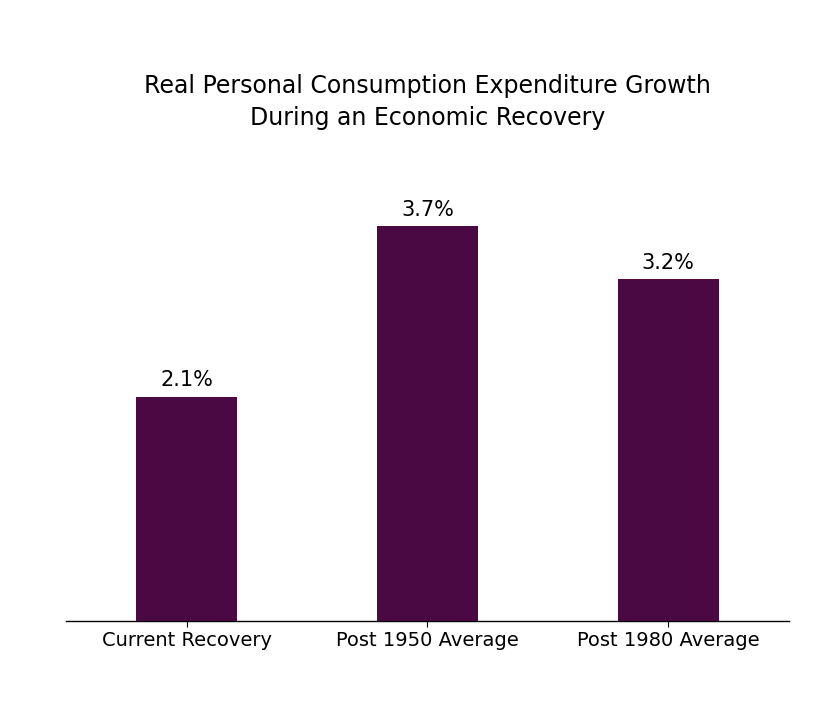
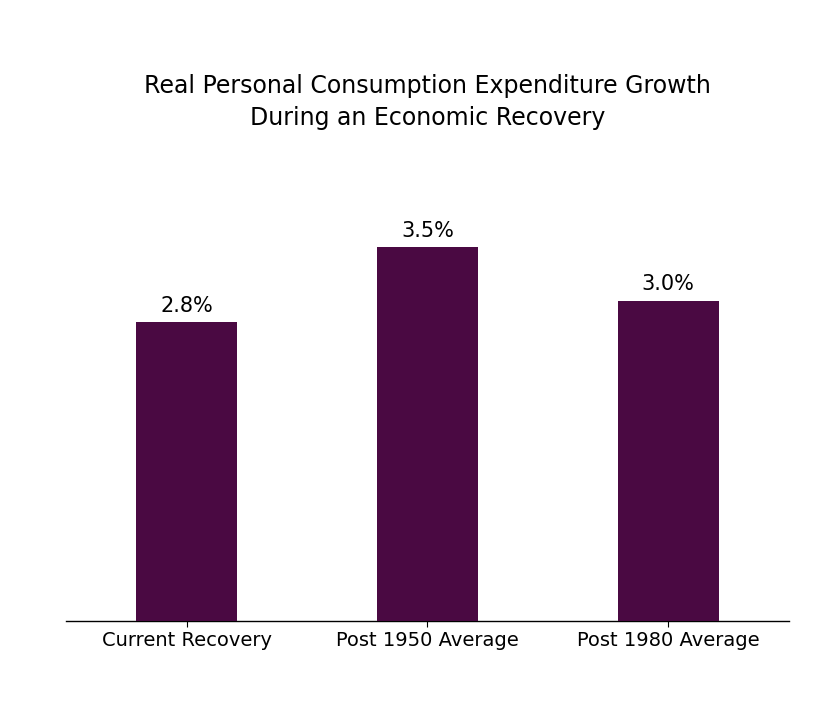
Current Recovery: 2.1% -> 2.8%
Post 1950 Average: 3.7% -> 3.5%
Post 1980 Average: 3.2% -> 3.0%
